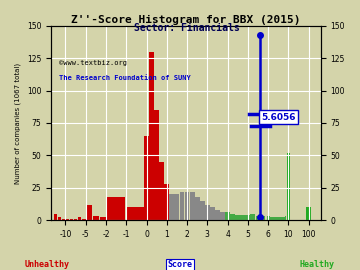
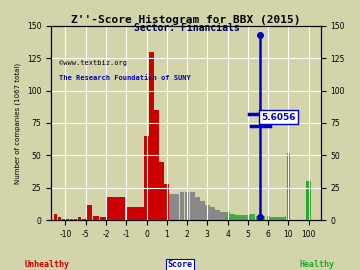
100: 10 -> 30
